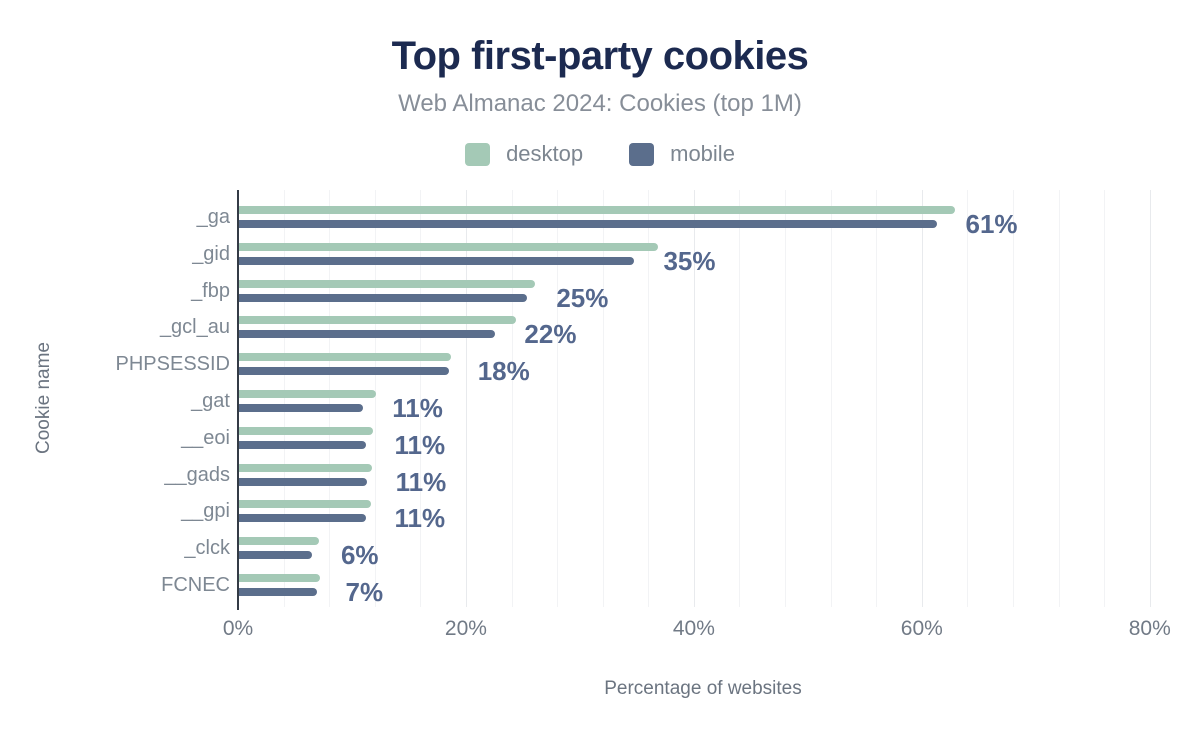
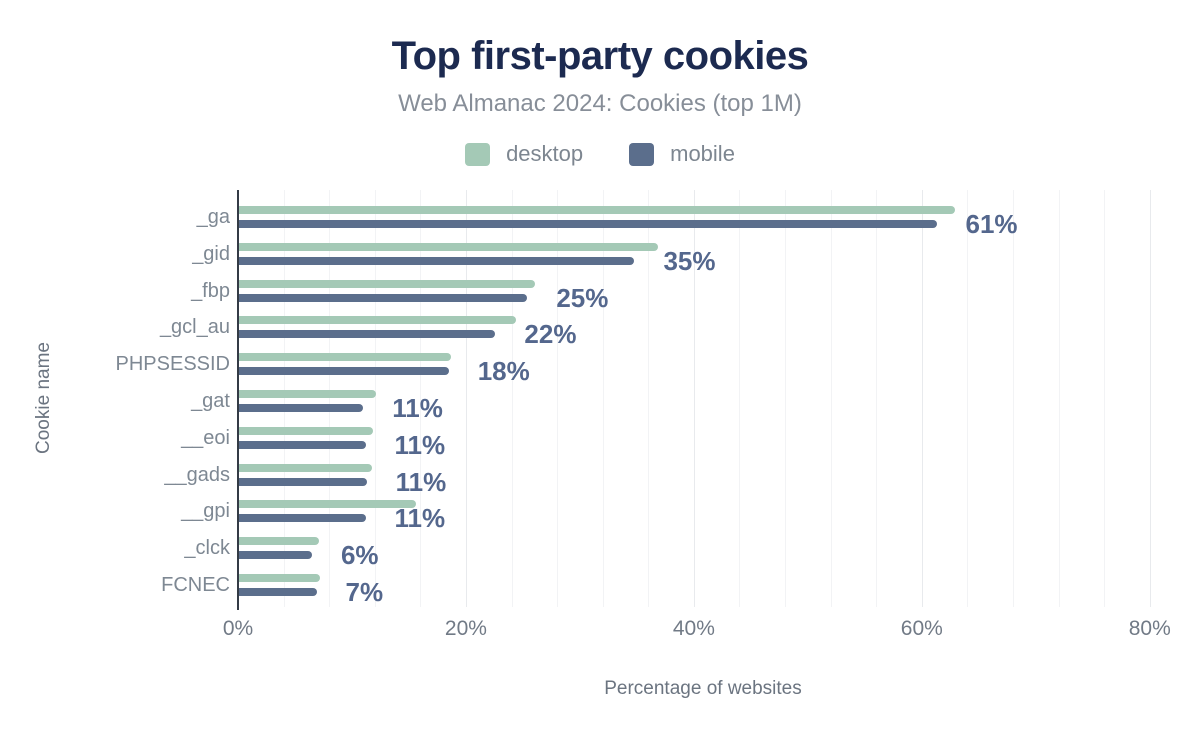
desktop/__gpi: 11.6% -> 15.5%
